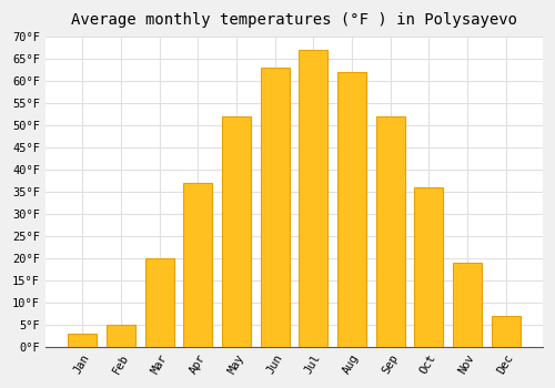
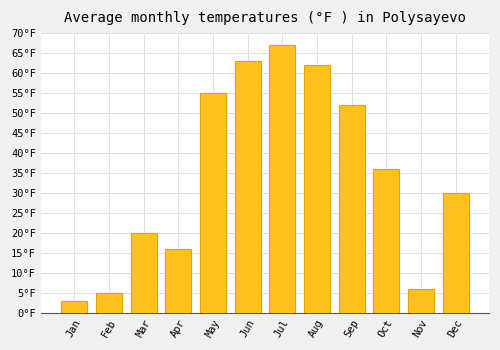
Apr: 37°F -> 16°F
May: 52°F -> 55°F
Nov: 19°F -> 6°F
Dec: 7°F -> 30°F
